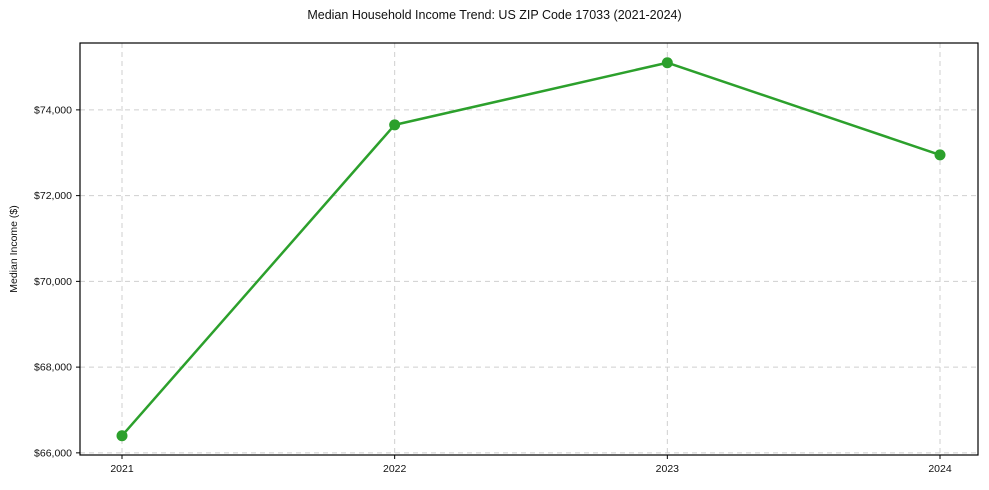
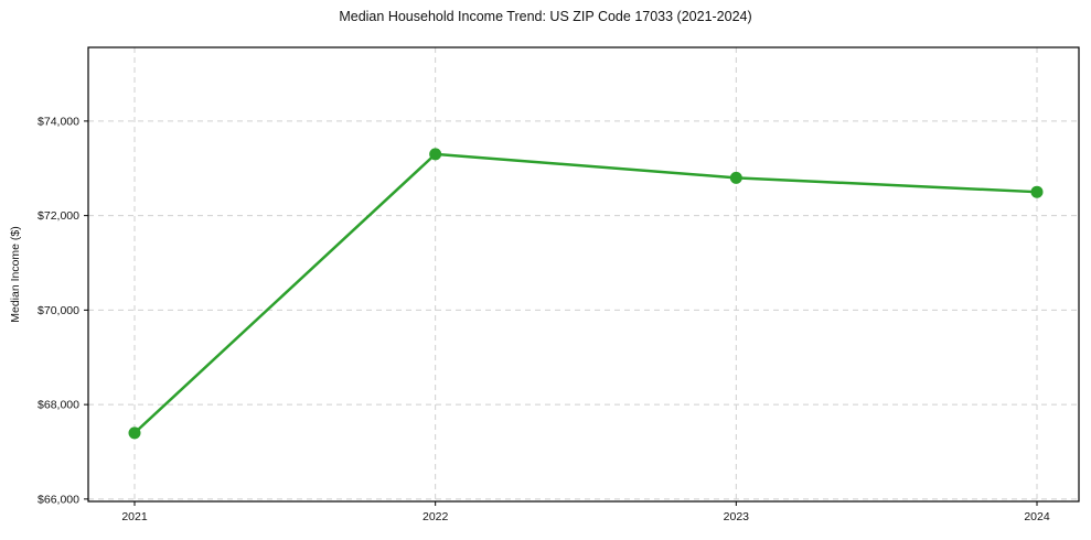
2021: $66400 -> $67400
2022: $73600 -> $73300
2023: $75100 -> $72800
2024: $73000 -> $72500
